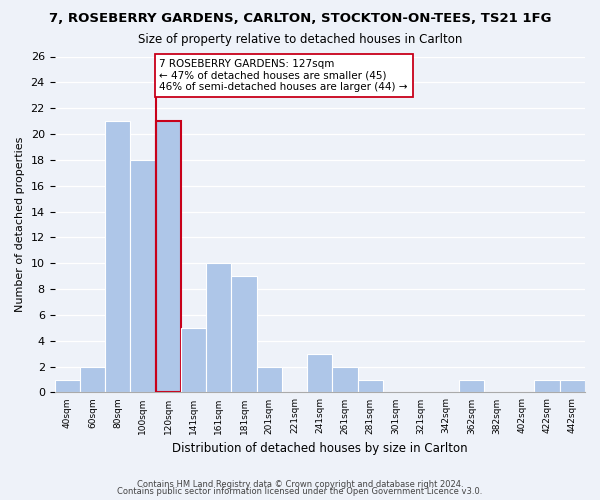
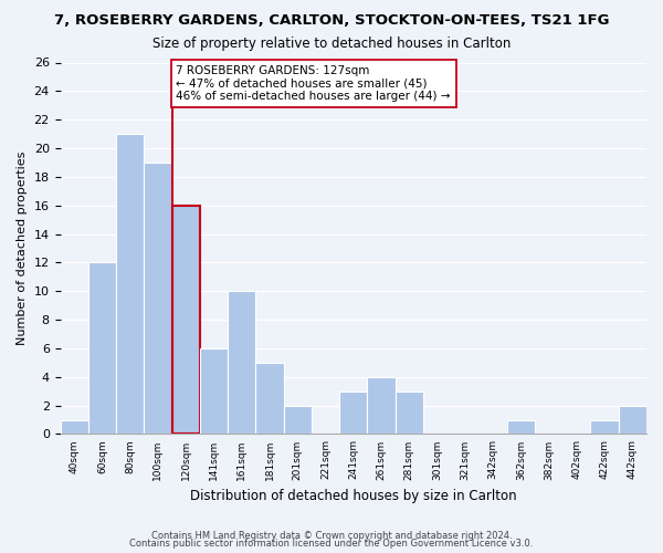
60sqm: 2 -> 12
100sqm: 18 -> 19
120sqm: 21 -> 16
141sqm: 5 -> 6
181sqm: 9 -> 5
261sqm: 2 -> 4
281sqm: 1 -> 3
442sqm: 1 -> 2
